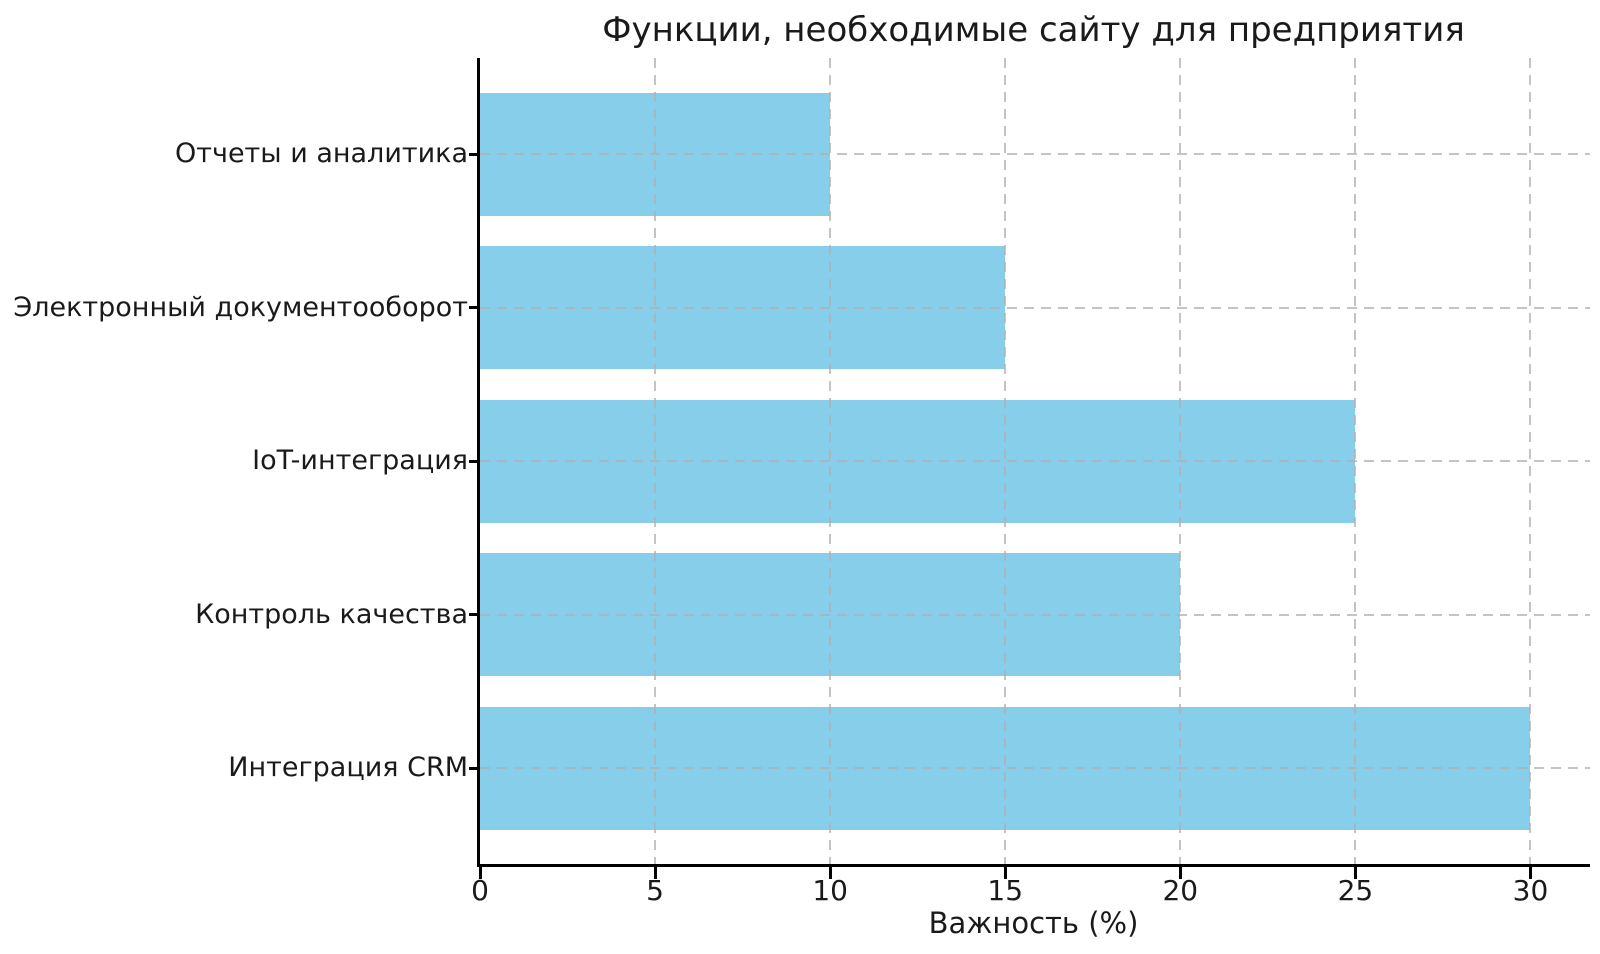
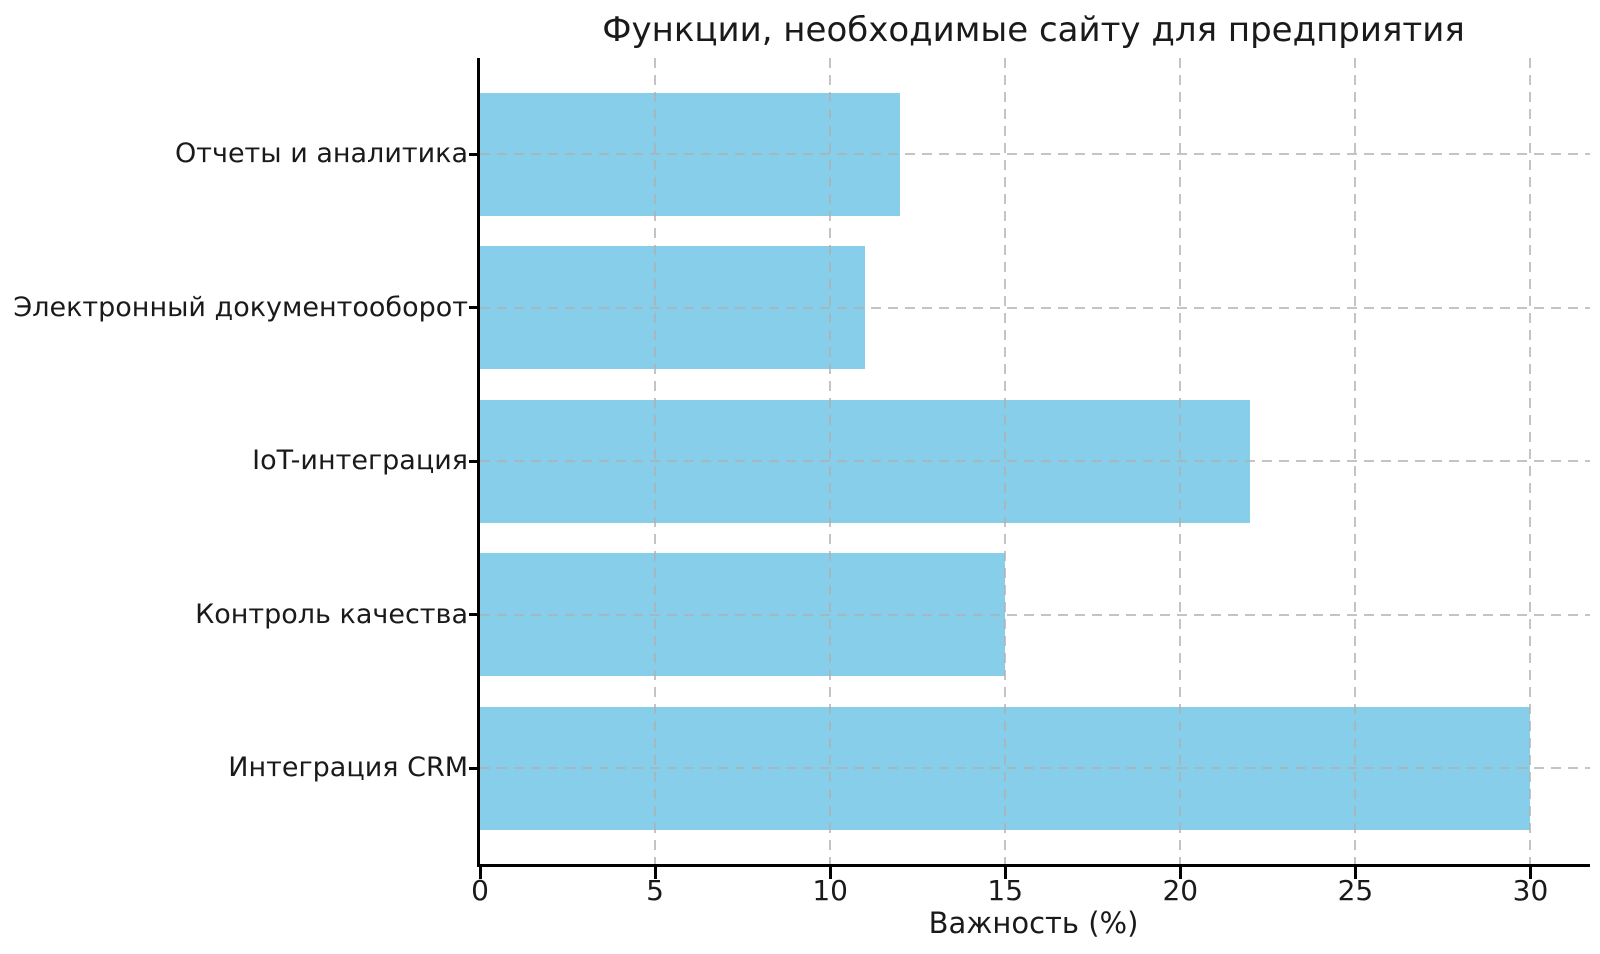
Отчеты и аналитика: 10 -> 12
Электронный документооборот: 15 -> 11
IoT-интеграция: 25 -> 22
Контроль качества: 20 -> 15
